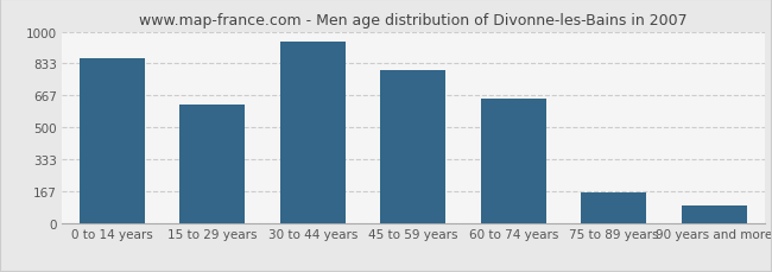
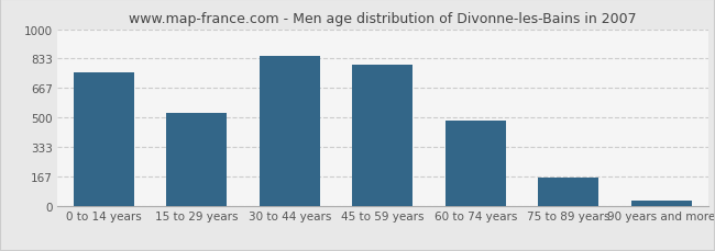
0 to 14 years: 860 -> 760
15 to 29 years: 620 -> 520
30 to 44 years: 950 -> 850
60 to 74 years: 650 -> 480
90 years and more: 90 -> 30
